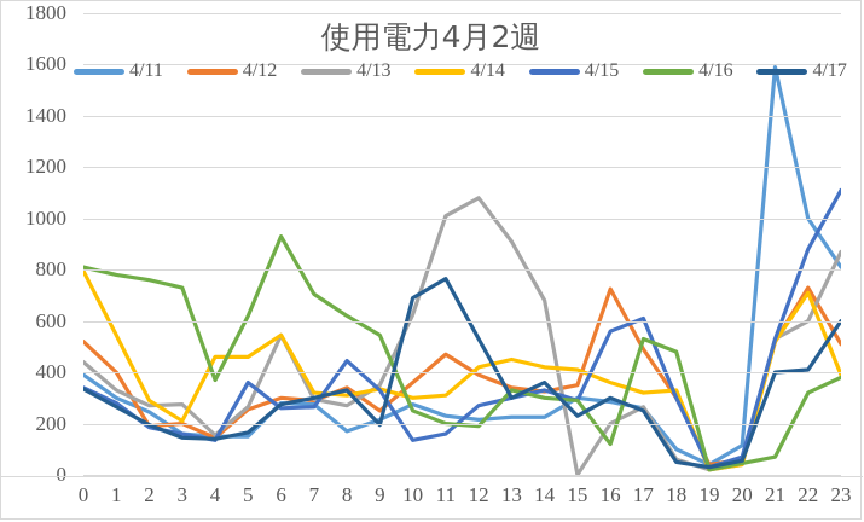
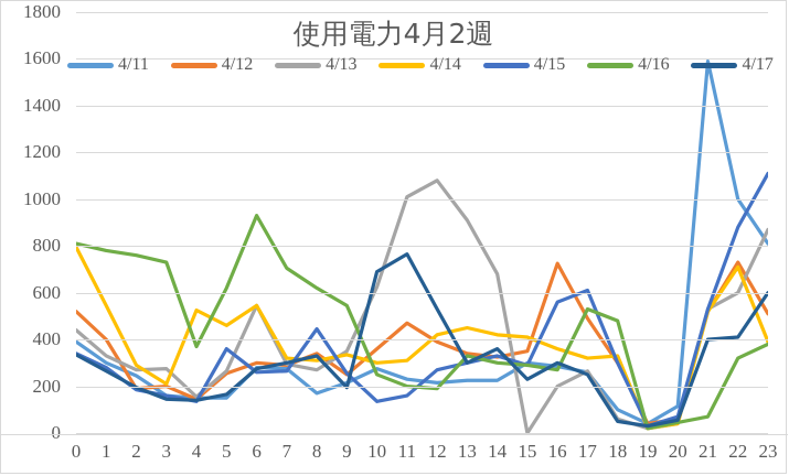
4/14/4: 460 -> 520
4/15/9: 330 -> 260
4/16/16: 120 -> 270
